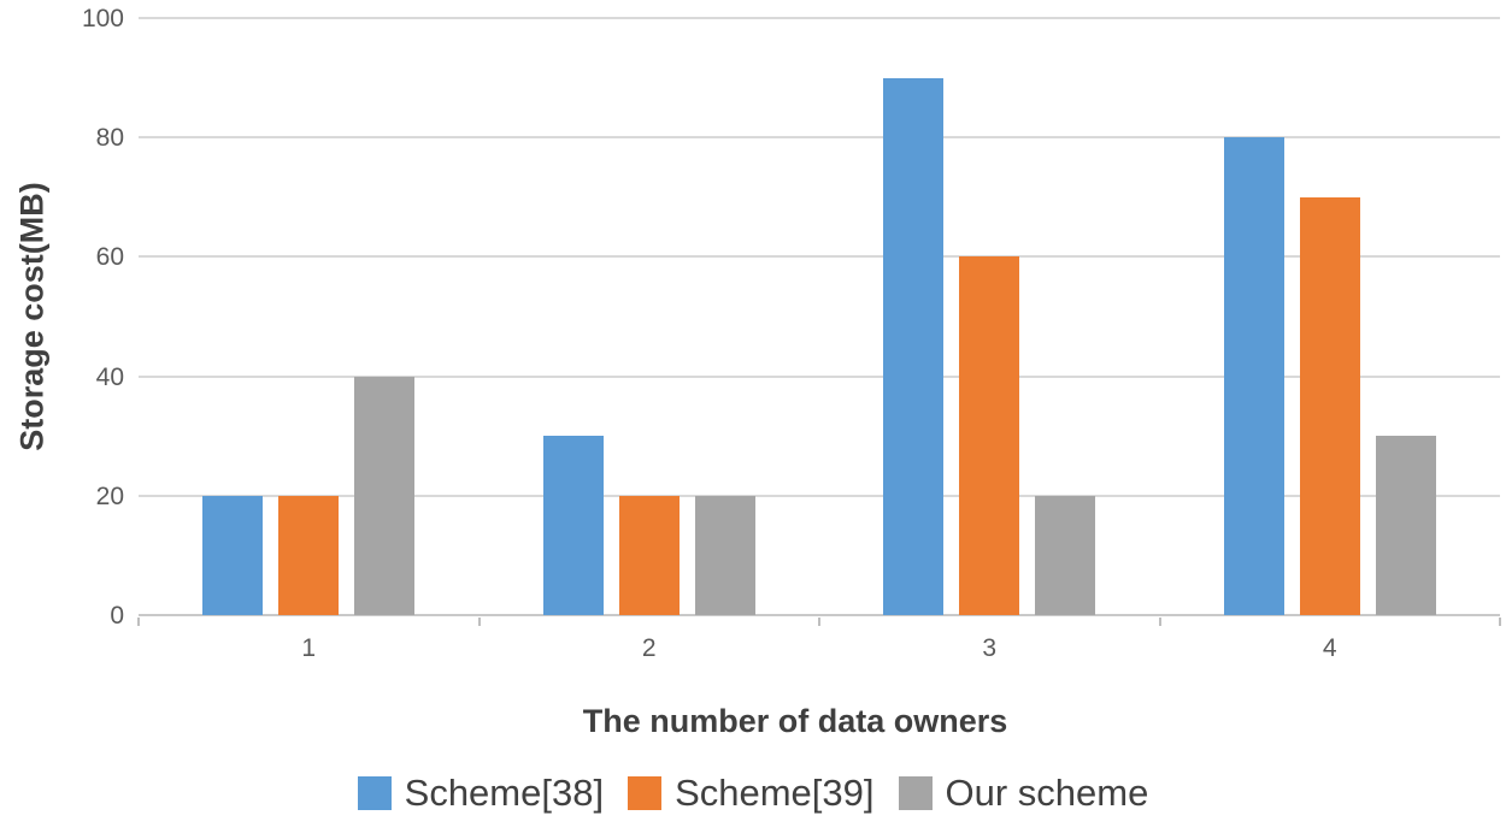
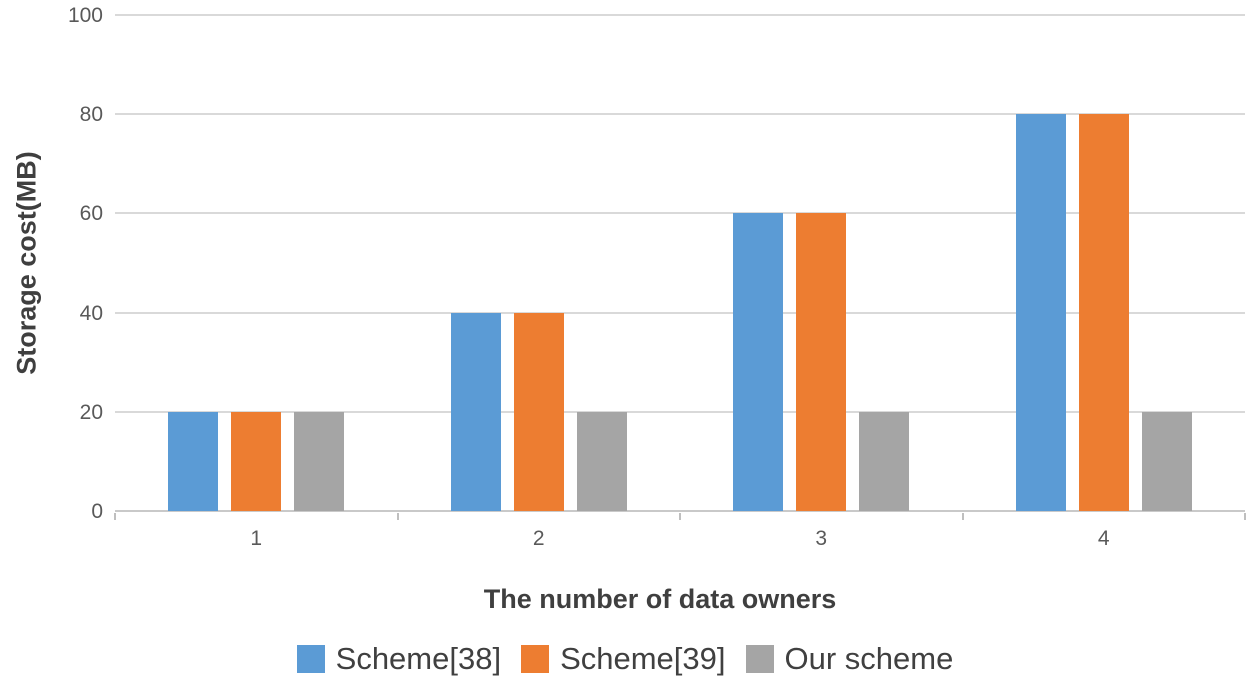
Our scheme/1: 40 -> 20
Scheme[38]/2: 30 -> 40
Scheme[39]/2: 20 -> 40
Scheme[38]/3: 90 -> 60
Scheme[39]/4: 70 -> 80
Our scheme/4: 30 -> 20
